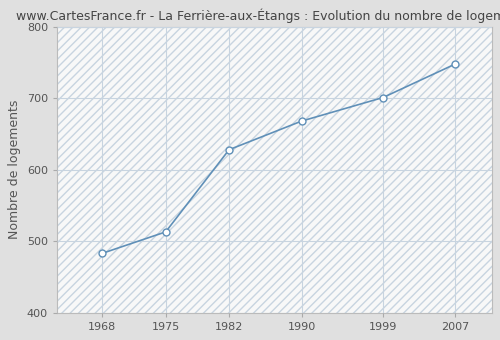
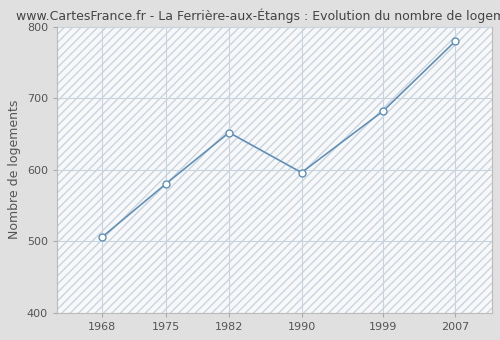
1968: 483 -> 506
1975: 513 -> 580
1982: 628 -> 652
1990: 668 -> 596
1999: 701 -> 682
2007: 748 -> 780
